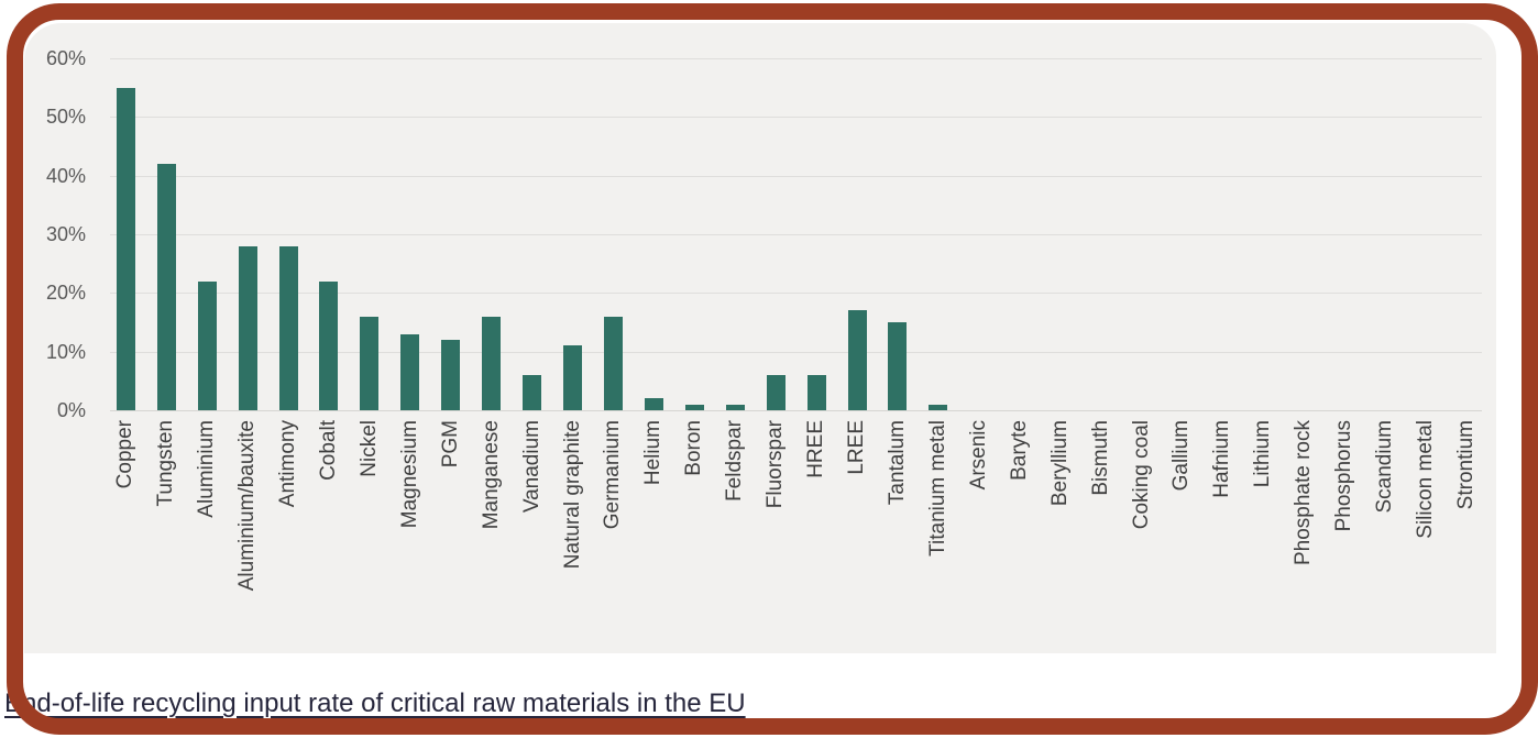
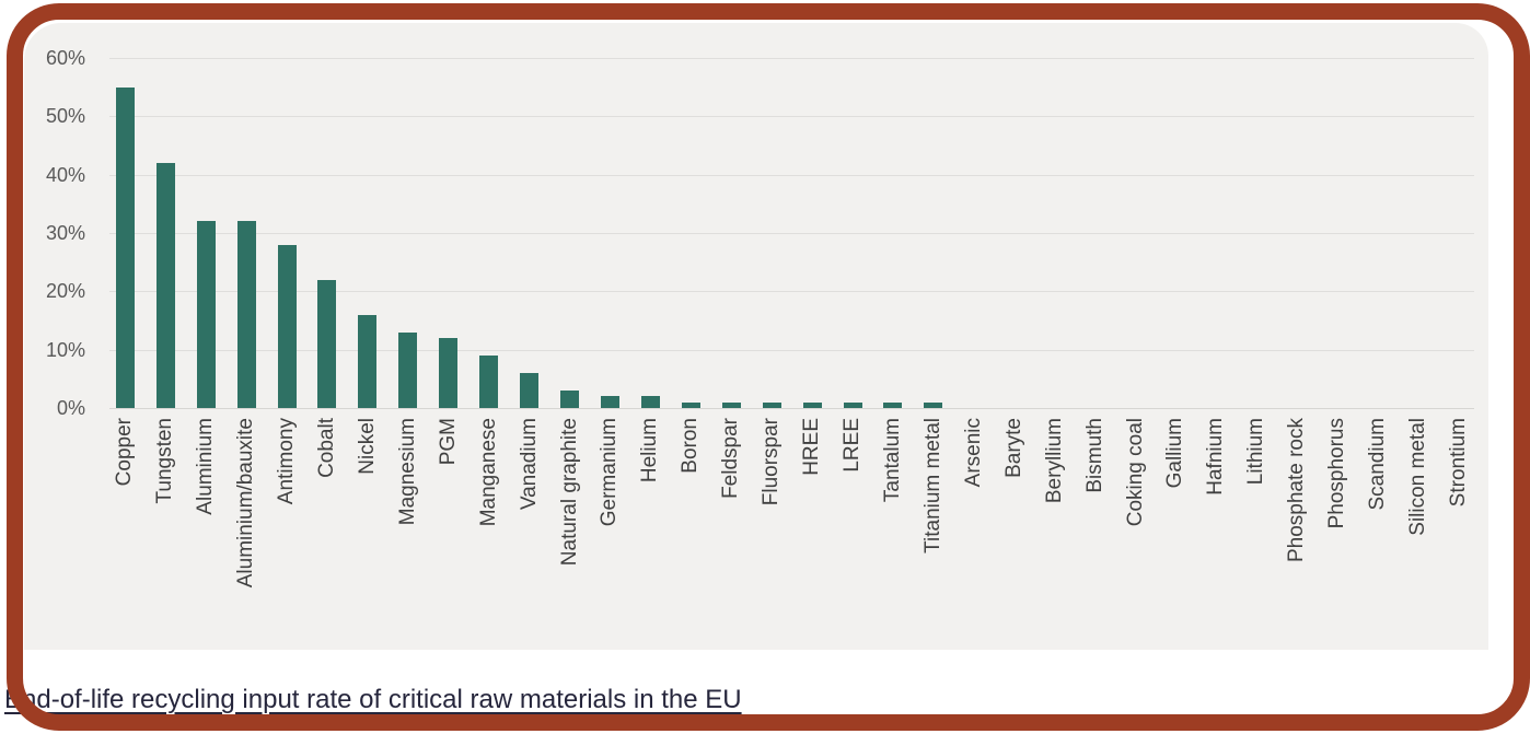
Aluminium: 22% -> 32%
Aluminium/bauxite: 28% -> 32%
Manganese: 16% -> 9%
Natural graphite: 11% -> 3%
Germanium: 16% -> 2%
Fluorspar: 6% -> 1%
HREE: 6% -> 1%
LREE: 17% -> 1%
Tantalum: 15% -> 1%
